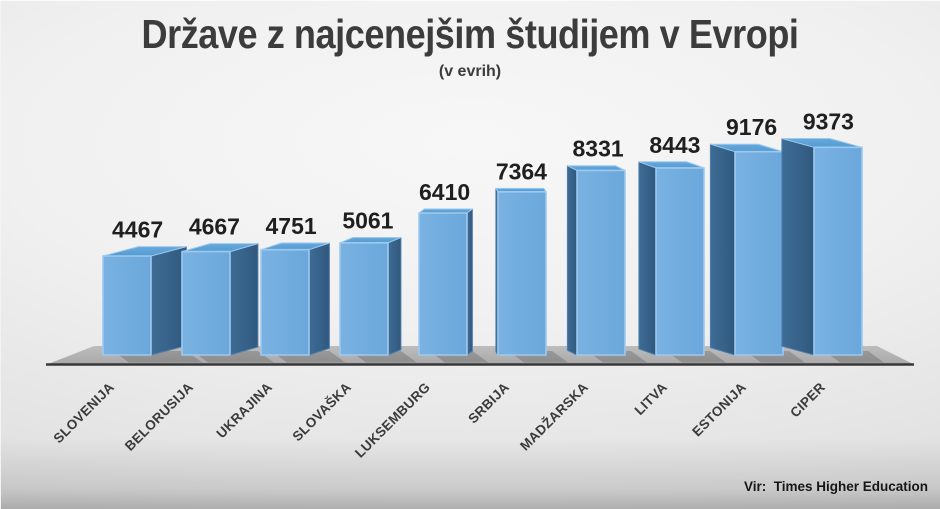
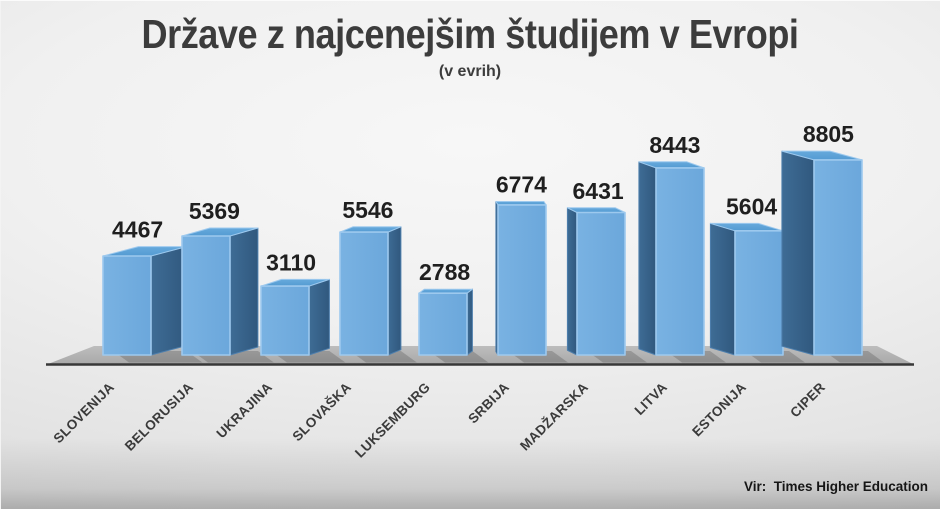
BELORUSIJA: 4667 -> 5369
UKRAJINA: 4751 -> 3110
SLOVAŠKA: 5061 -> 5546
LUKSEMBURG: 6410 -> 2788
SRBIJA: 7364 -> 6774
MADŽARSKA: 8331 -> 6431
ESTONIJA: 9176 -> 5604
CIPER: 9373 -> 8805
